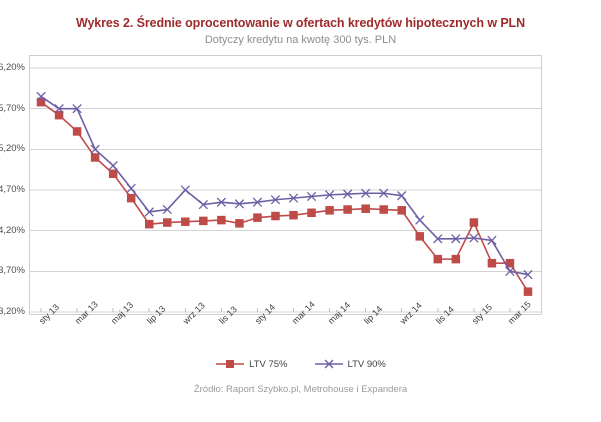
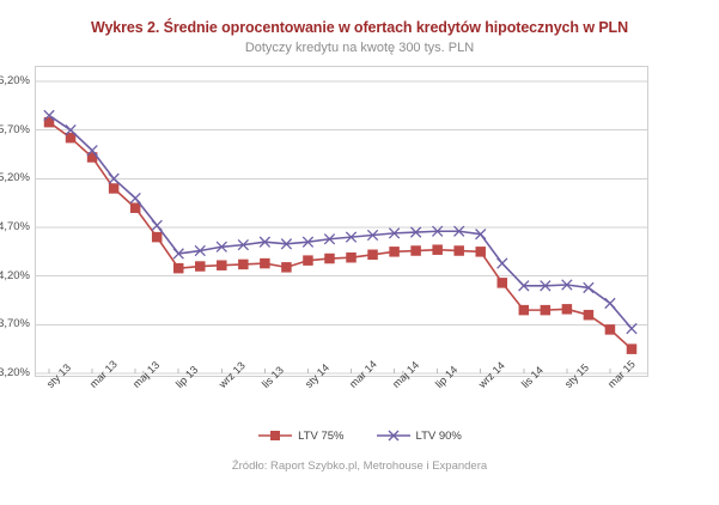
LTV 90%/mar 13: 5,7% -> 5,5%
LTV 90%/wrz 13: 4,7% -> 4,5%
LTV 75%/sty 15: 4,3% -> 3,9%
LTV 75%/mar 15: 3,8% -> 3,6%
LTV 90%/mar 15: 3,7% -> 3,9%
